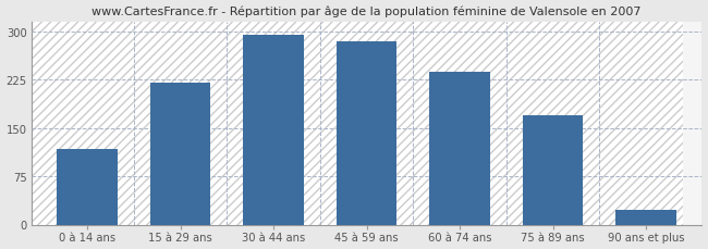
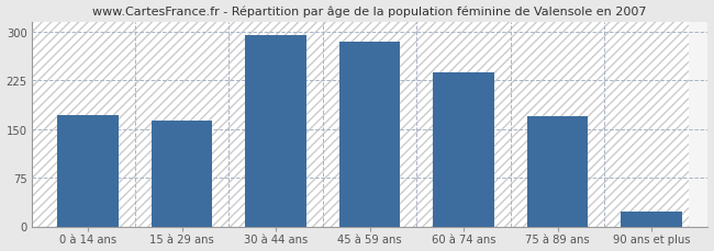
0 à 14 ans: 118 -> 172
15 à 29 ans: 220 -> 163
